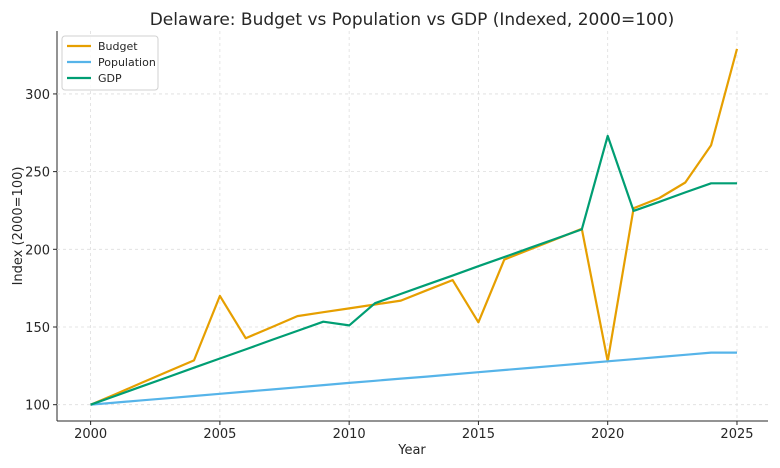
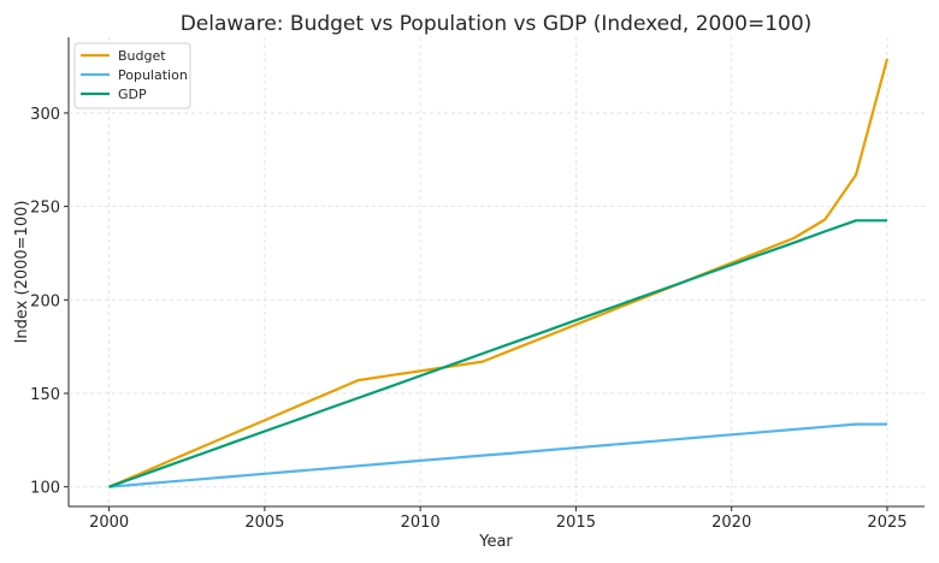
Budget/2005: 170 -> 136
GDP/2010: 151 -> 159
Budget/2015: 153 -> 187
Budget/2020: 128 -> 220
GDP/2020: 273 -> 219
